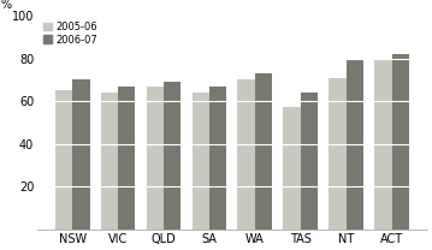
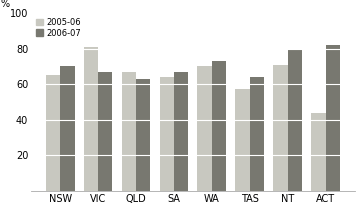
2005-06/VIC: 64 -> 81
2006-07/QLD: 69 -> 63
2005-06/ACT: 79 -> 44
